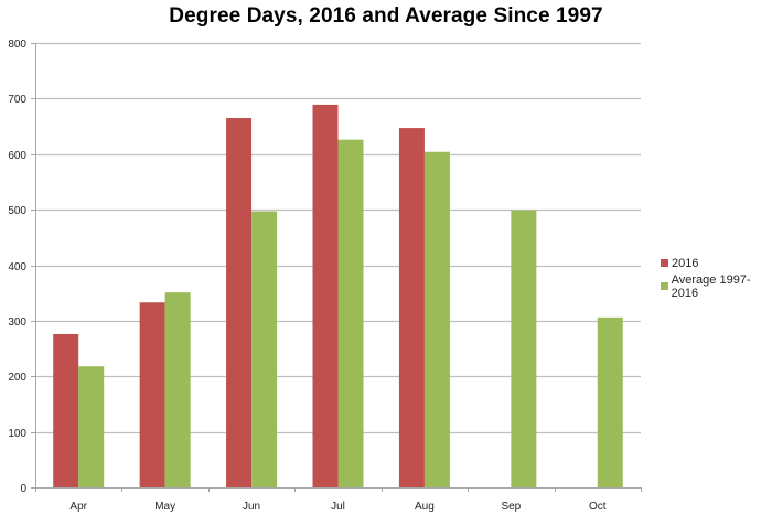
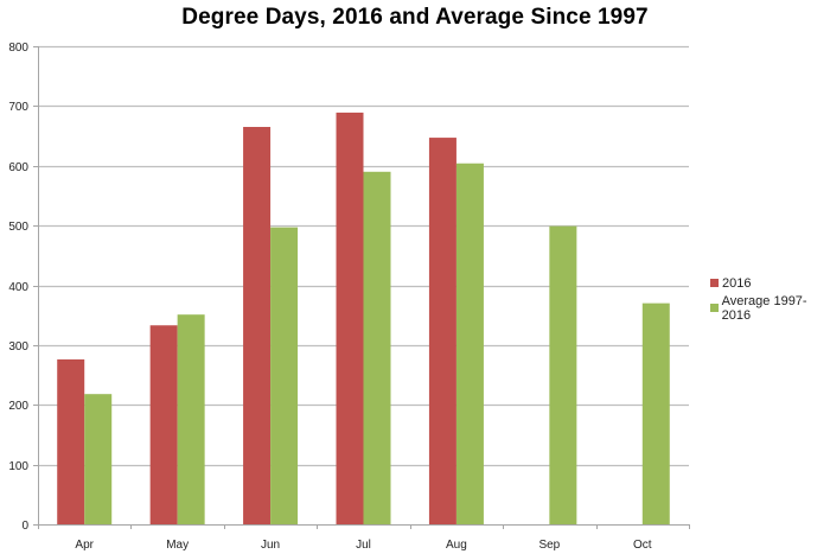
Average 1997-2016/Jul: 630 -> 590
Average 1997-2016/Oct: 310 -> 370
